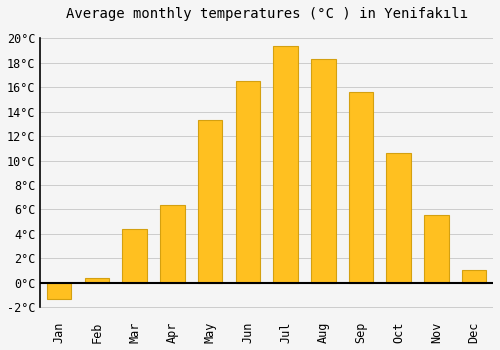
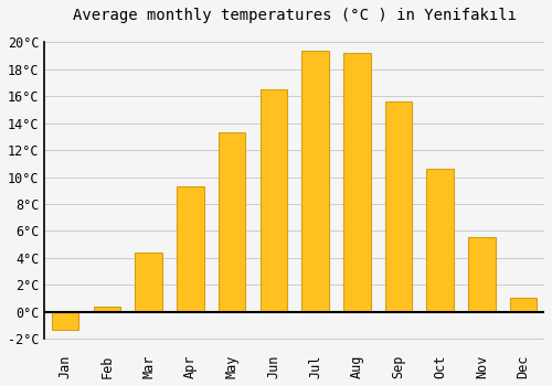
Apr: 6.4°C -> 9.3°C
Aug: 18.3°C -> 19.2°C
